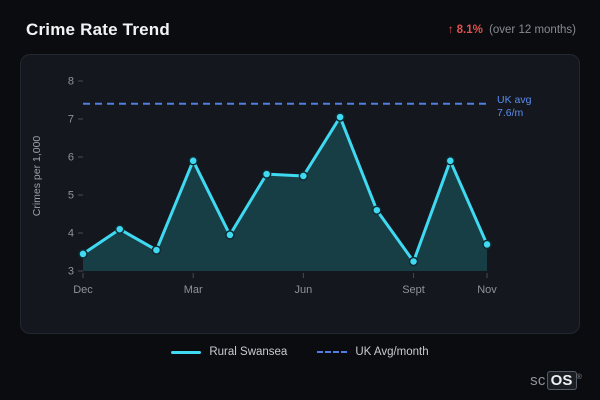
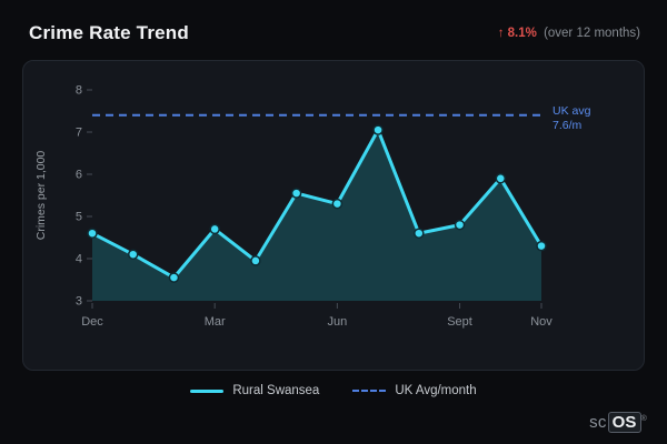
Dec: 3.5 -> 4.6
Mar: 5.9 -> 4.7
Jun: 5.5 -> 5.3
Sept: 3.2 -> 4.8
Nov: 3.7 -> 4.3
